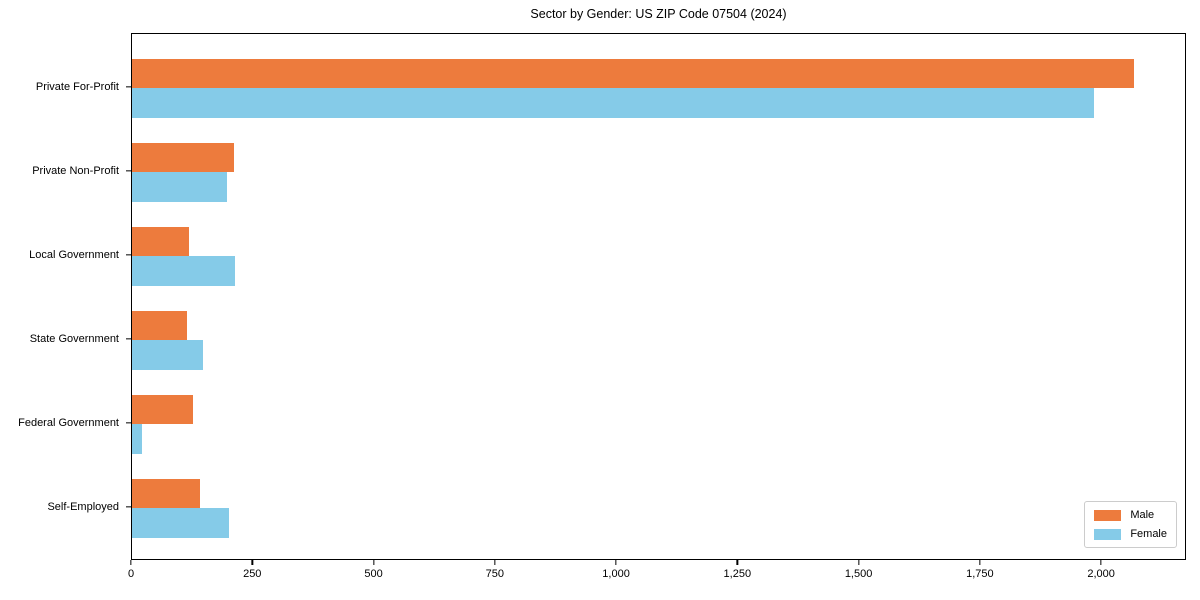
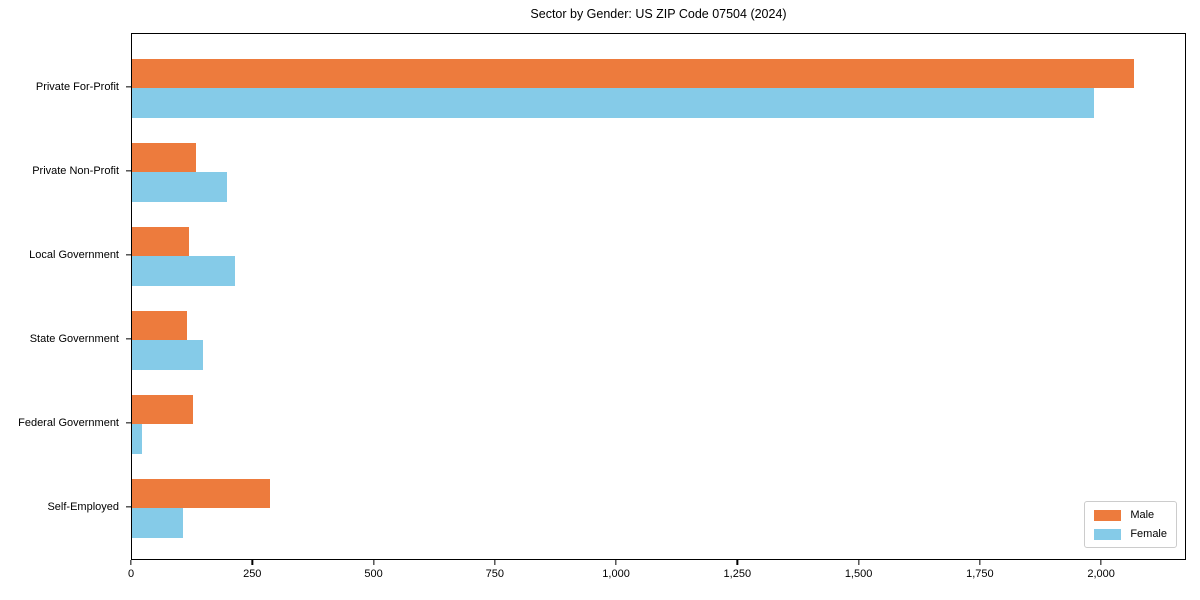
Male/Private Non-Profit: 210 -> 130
Male/Self-Employed: 140 -> 280
Female/Self-Employed: 200 -> 100
